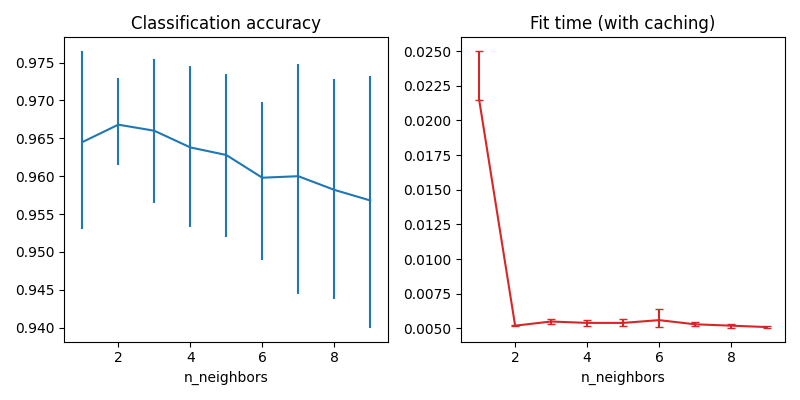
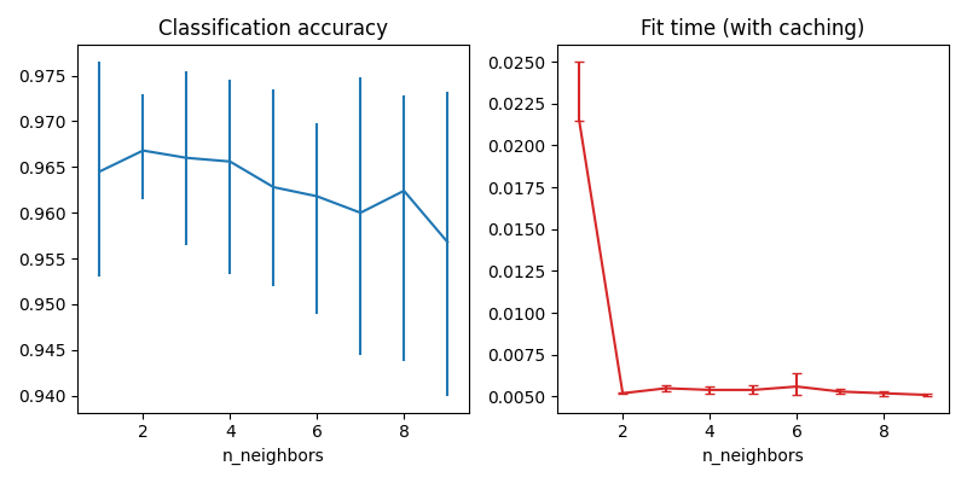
Classification accuracy/4: 0.9638 -> 0.9656
Classification accuracy/6: 0.9598 -> 0.9618
Classification accuracy/8: 0.9582 -> 0.9624
